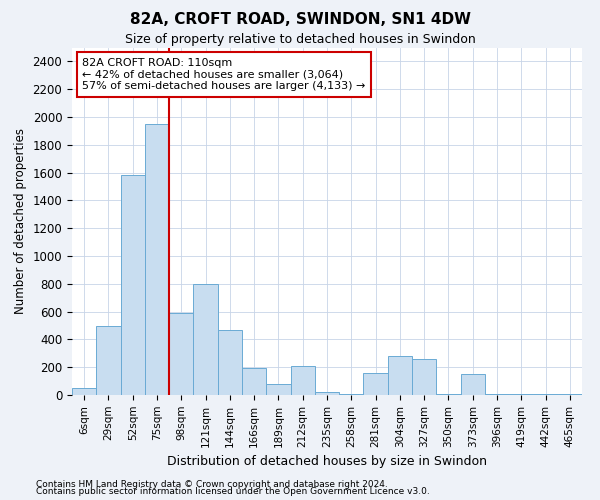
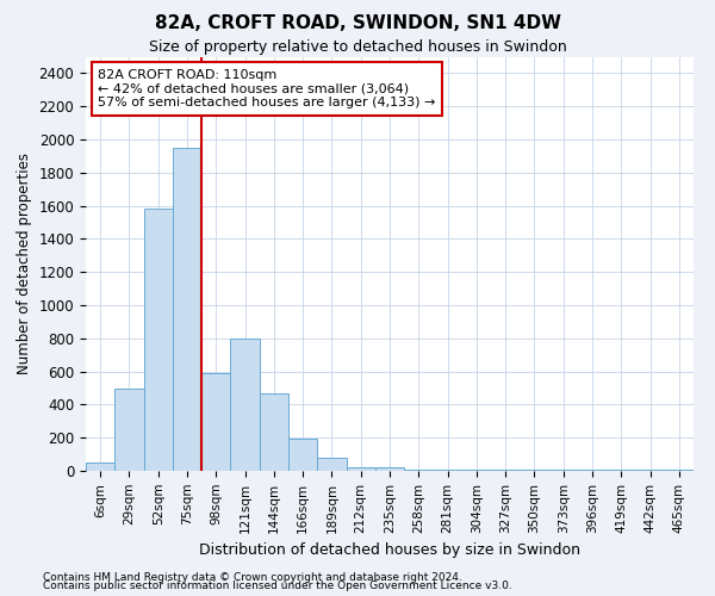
212sqm: 210 -> 20
281sqm: 160 -> 0
304sqm: 280 -> 0
327sqm: 260 -> 0
373sqm: 150 -> 0
